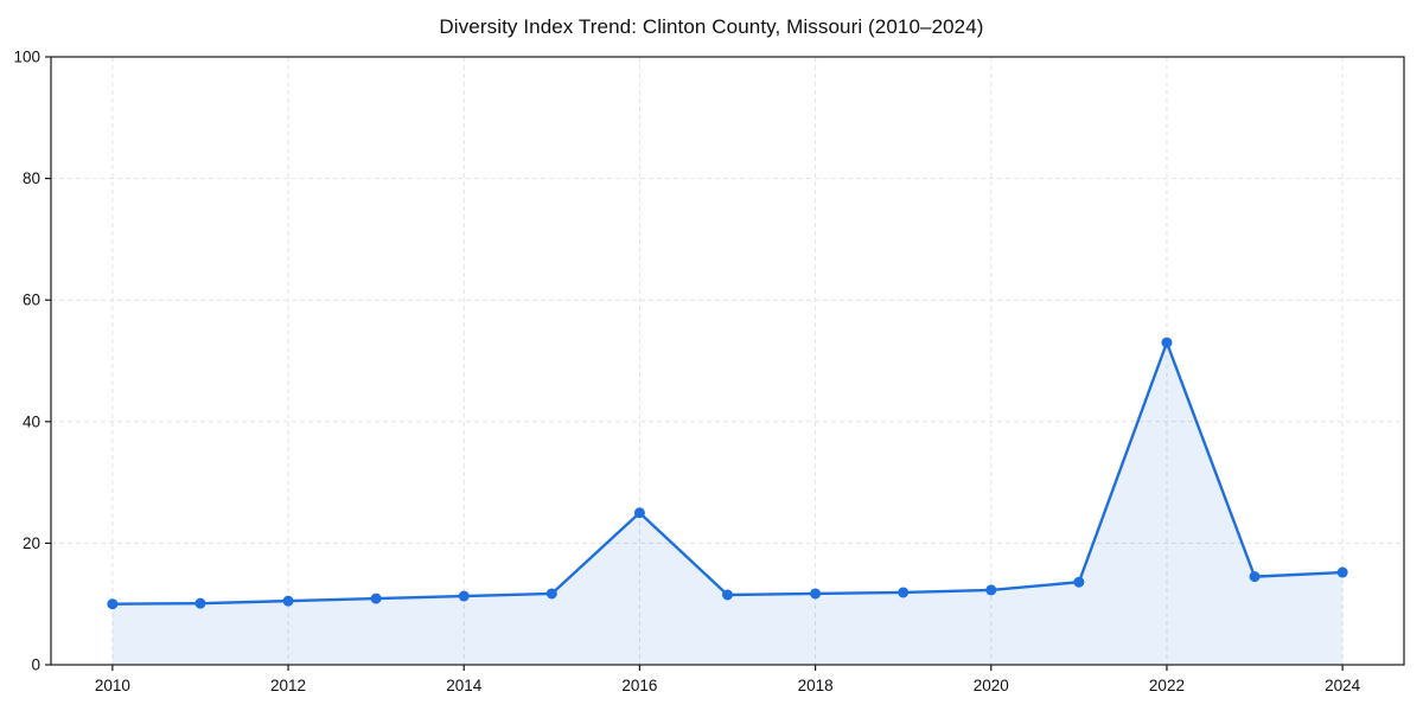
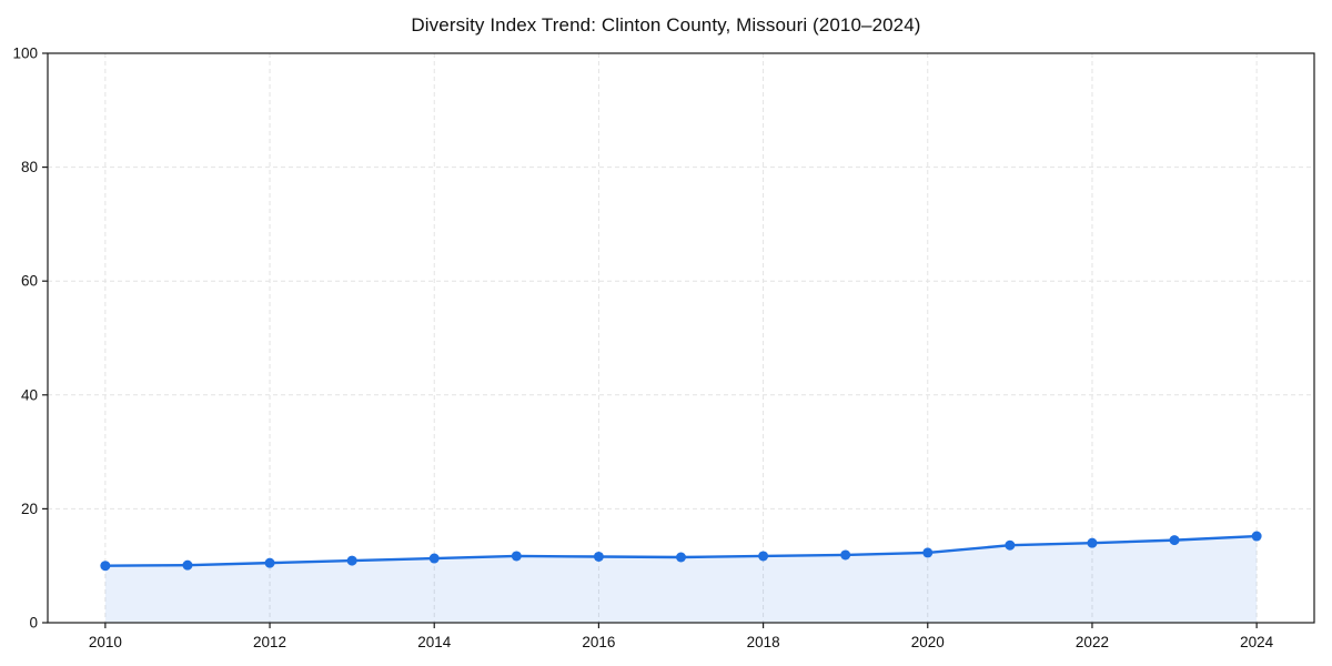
2016: 25 -> 12
2022: 53 -> 14
